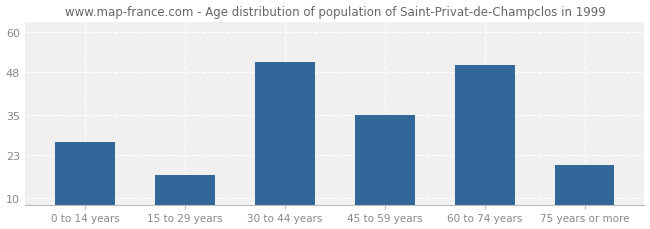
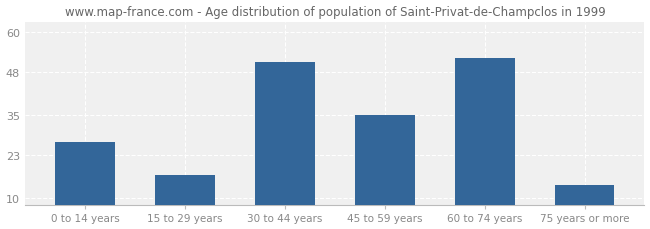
60 to 74 years: 50 -> 52
75 years or more: 20 -> 14
